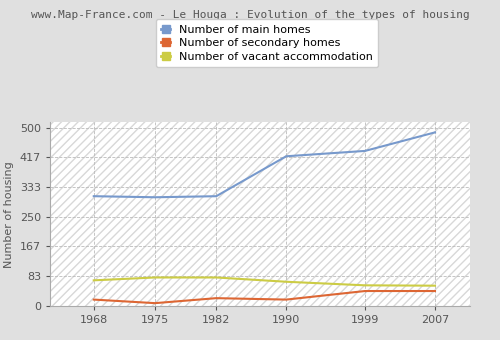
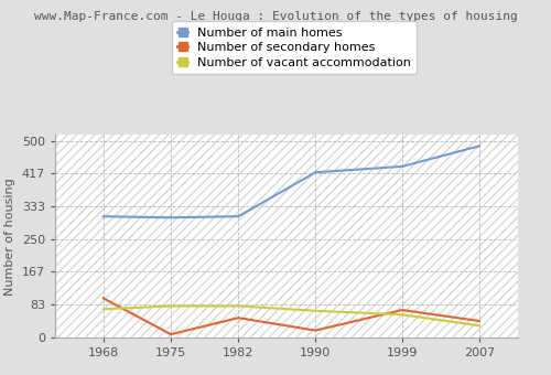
Number of secondary homes/1968: 18 -> 100
Number of secondary homes/1982: 22 -> 50
Number of secondary homes/1999: 42 -> 70
Number of vacant accommodation/2007: 57 -> 30
